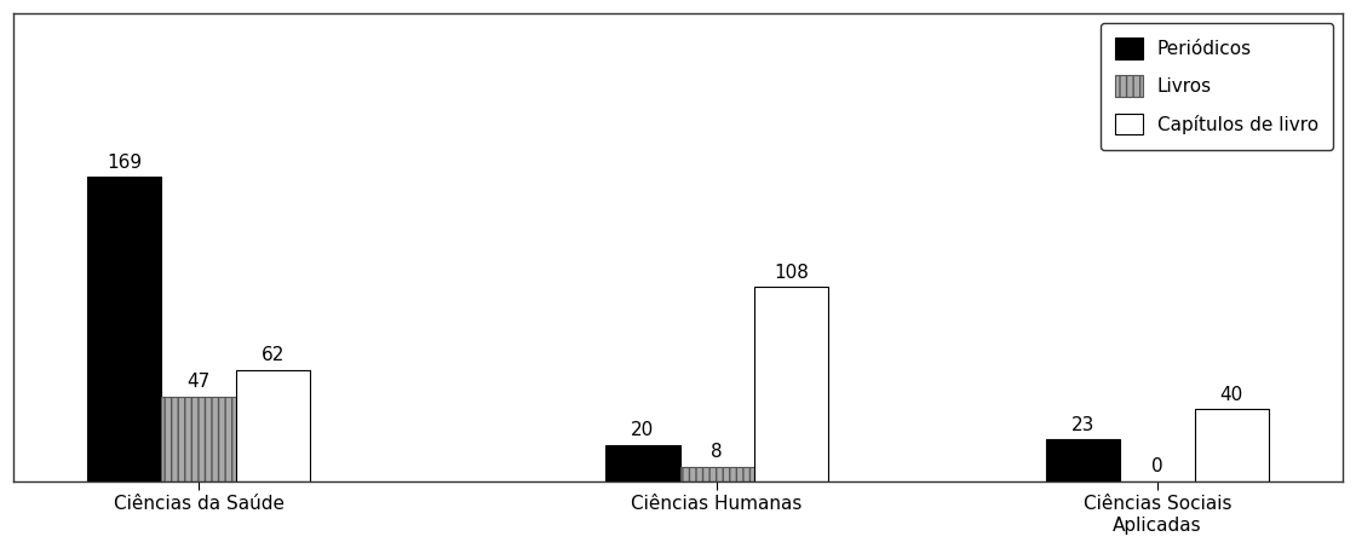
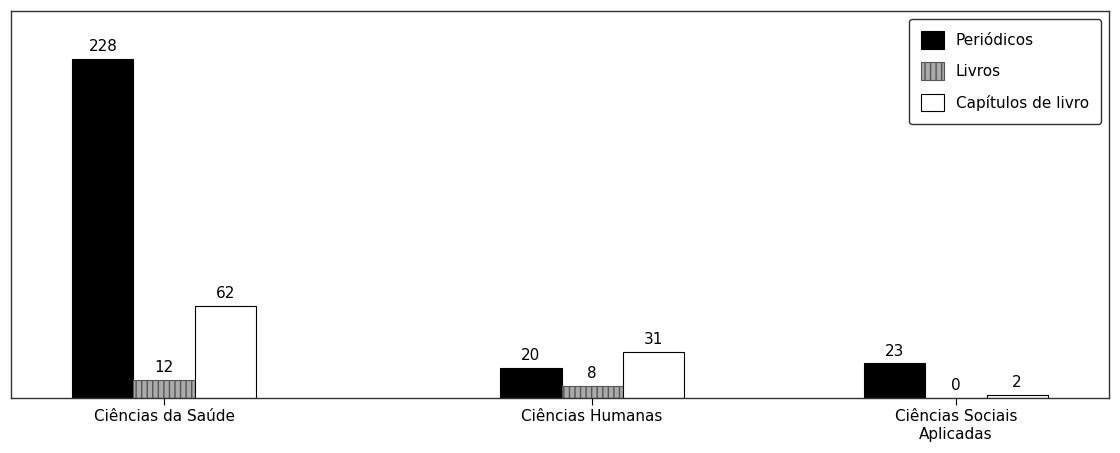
Periódicos/Ciências da Saúde: 169 -> 228
Livros/Ciências da Saúde: 47 -> 12
Capítulos de livro/Ciências Humanas: 108 -> 31
Capítulos de livro/Ciências Sociais Aplicadas: 40 -> 2
